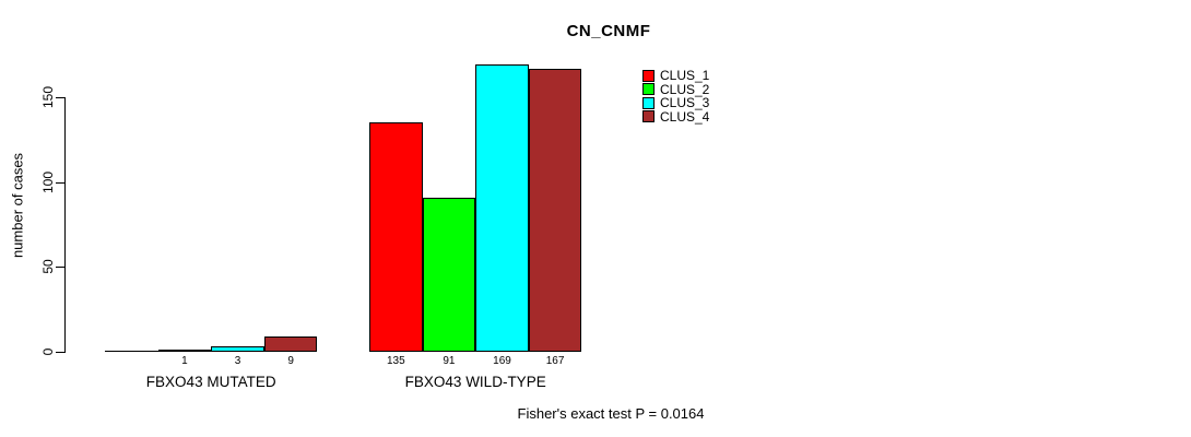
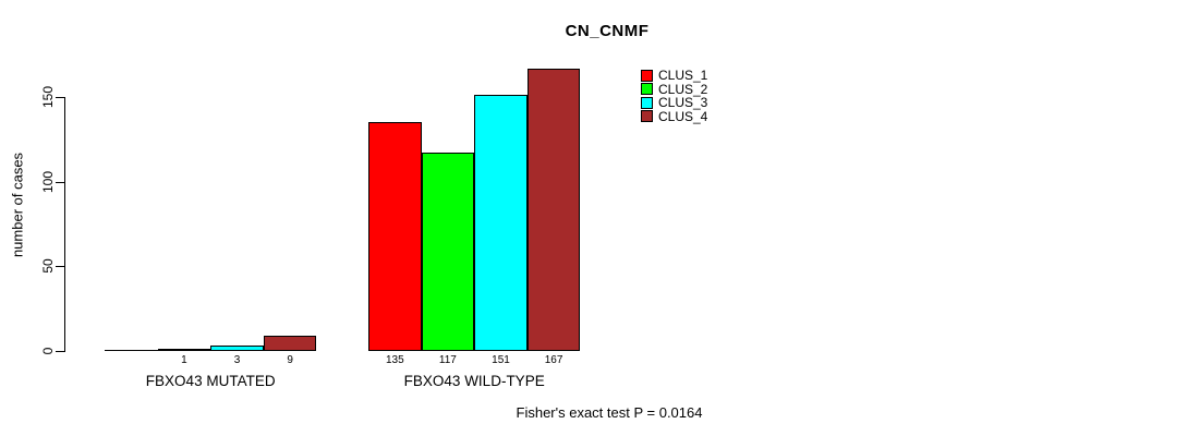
CLUS_2/FBXO43 WILD-TYPE: 91 -> 117
CLUS_3/FBXO43 WILD-TYPE: 169 -> 151
